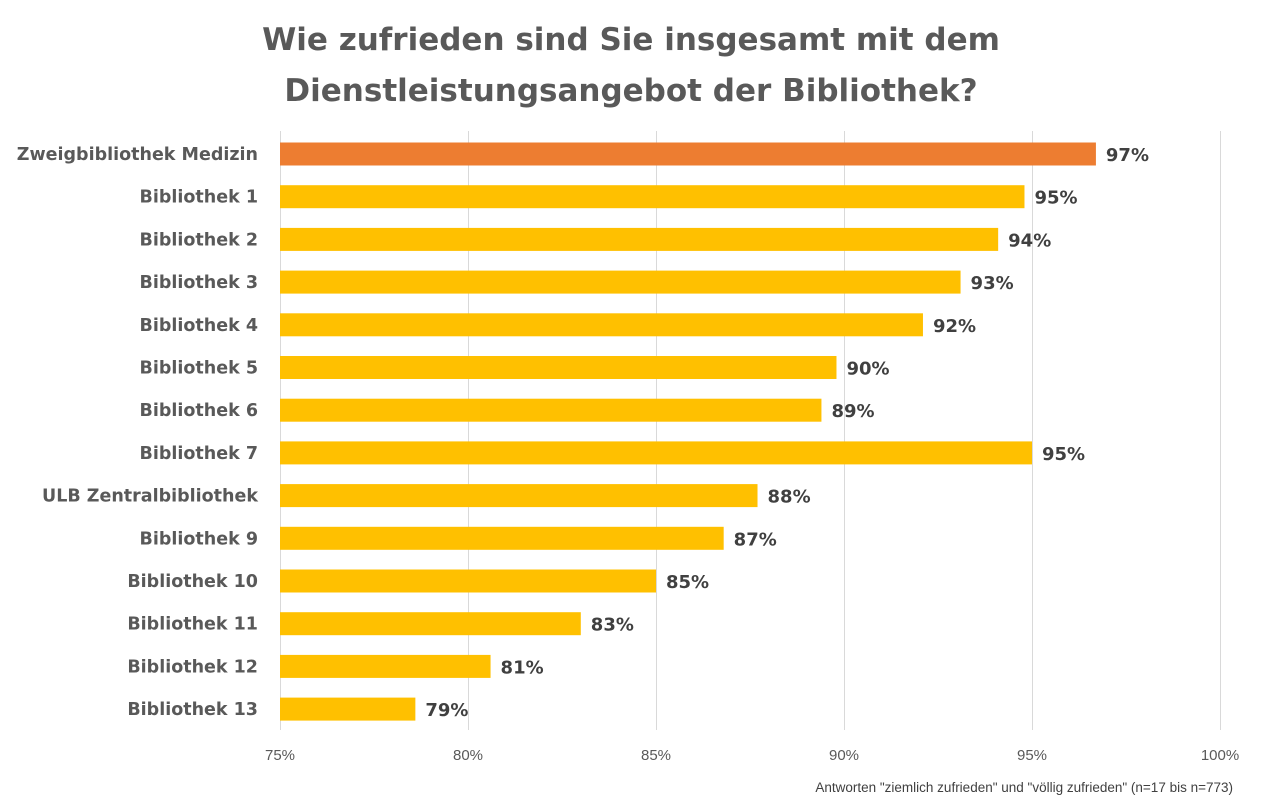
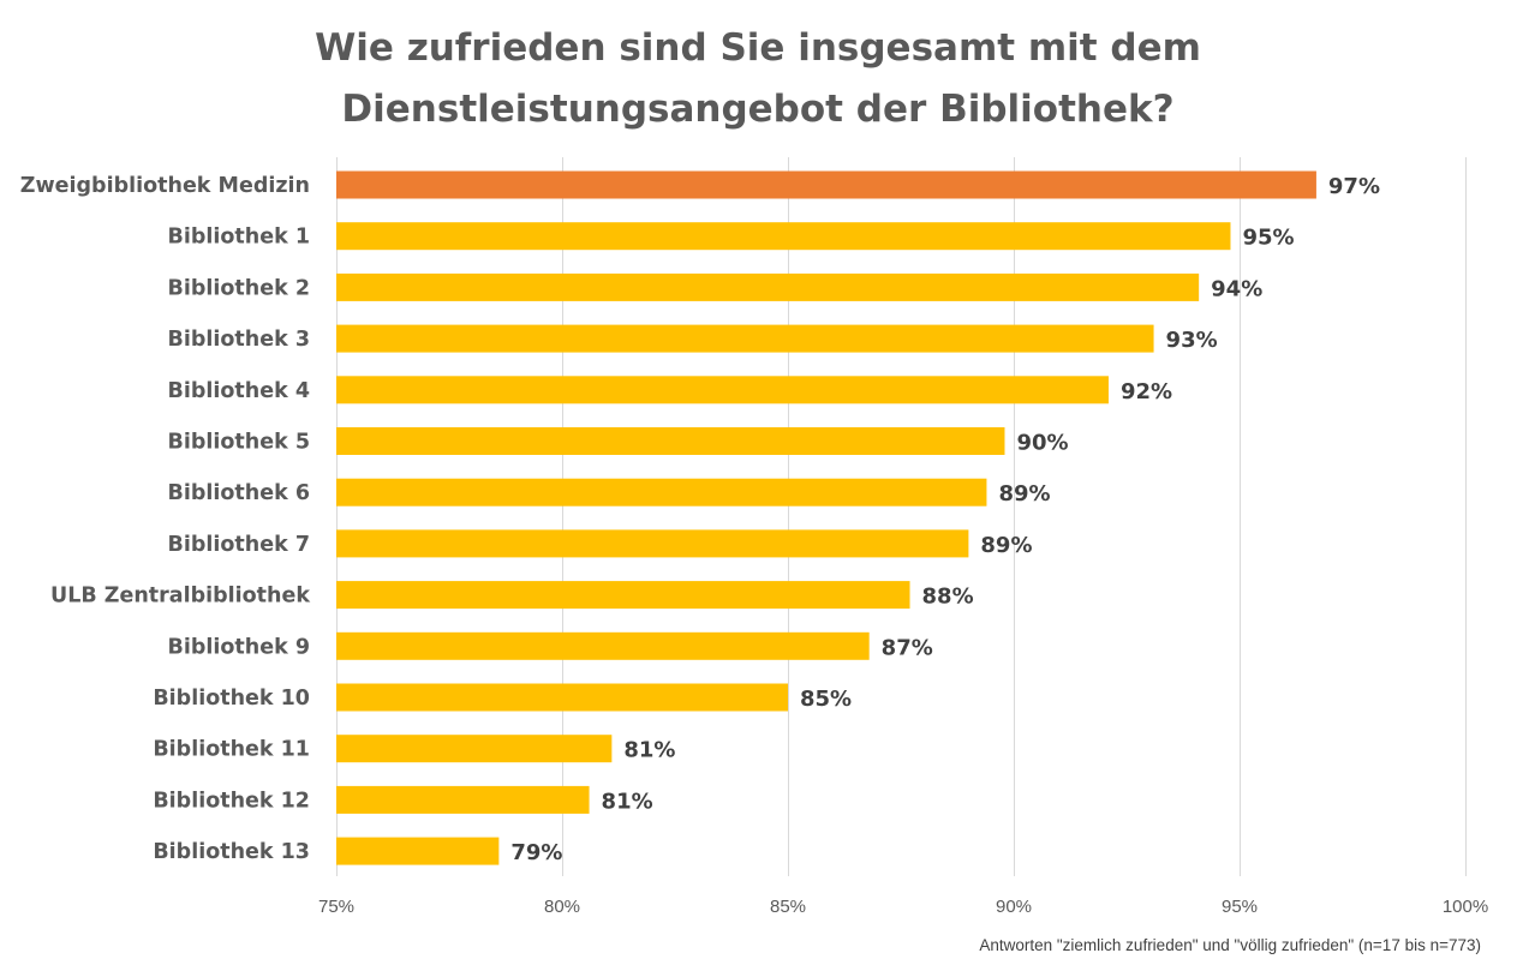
Bibliothek 7: 95% -> 89%
Bibliothek 11: 83% -> 81%
